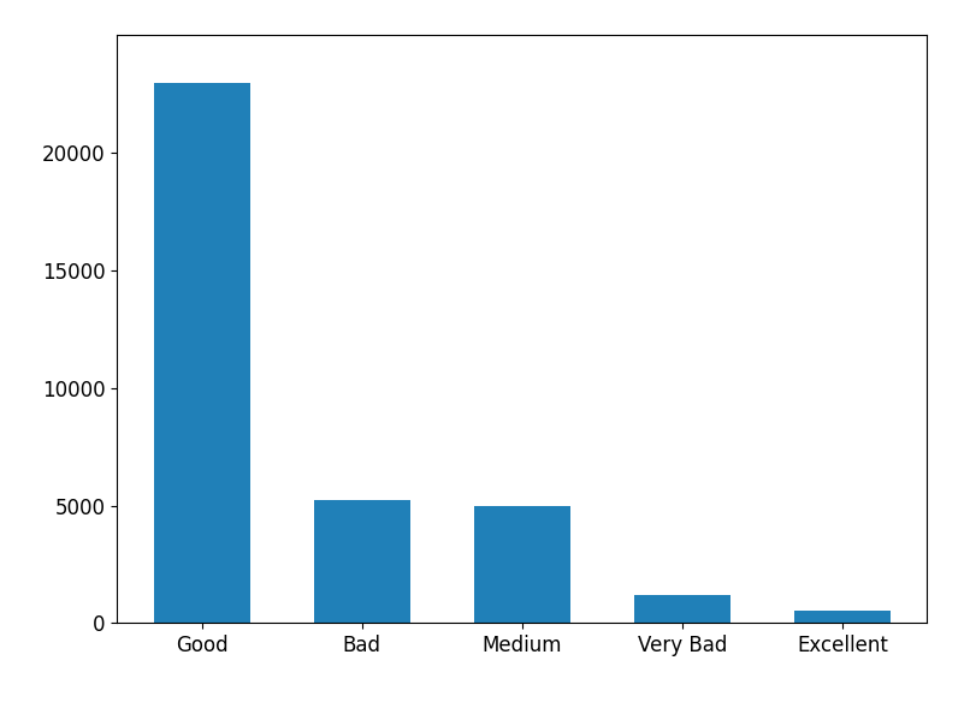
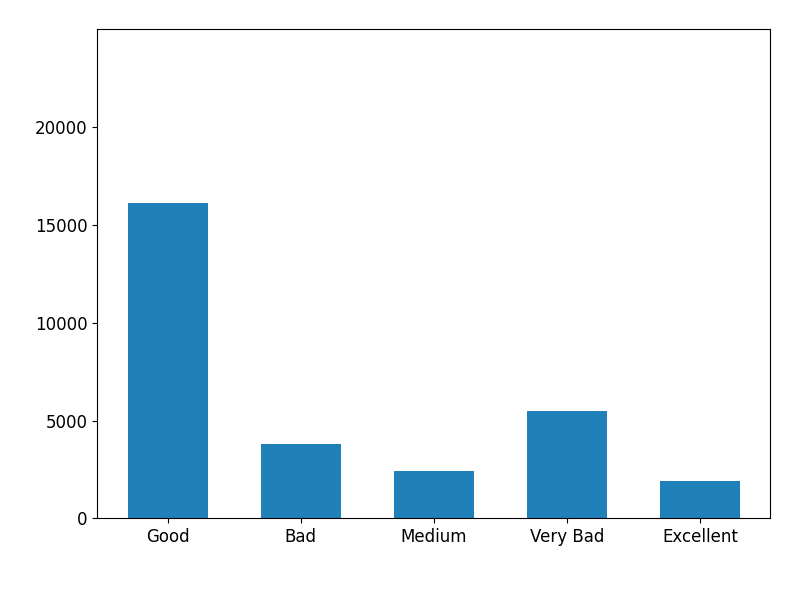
Good: 23000 -> 16100
Bad: 5200 -> 3800
Medium: 5000 -> 2400
Very Bad: 1200 -> 5500
Excellent: 600 -> 1900
